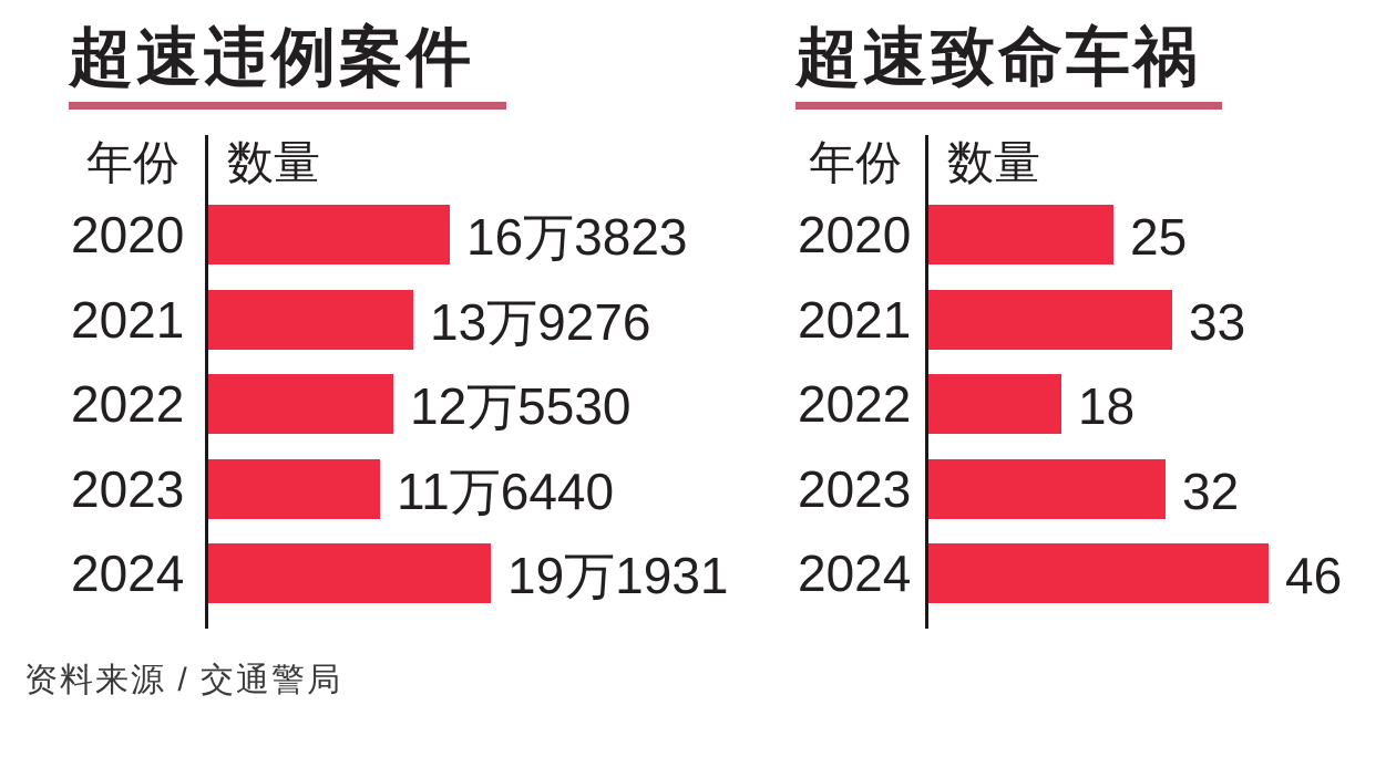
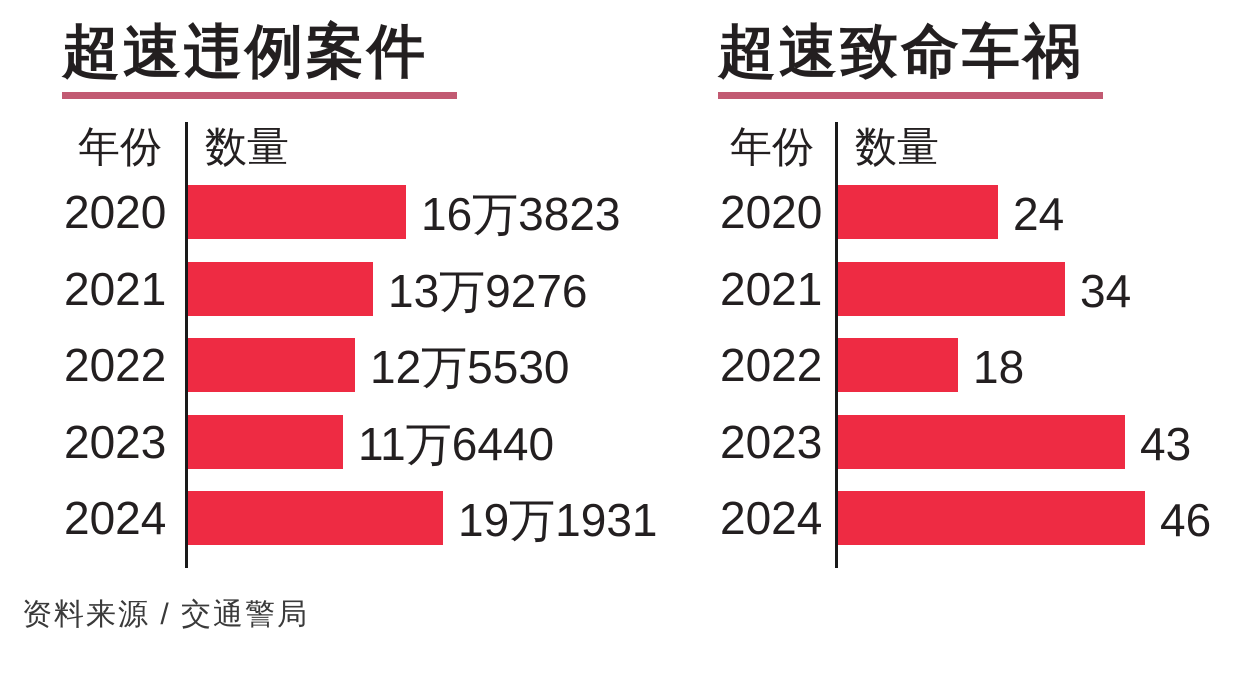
超速致命车祸/2020: 25 -> 24
超速致命车祸/2021: 33 -> 34
超速致命车祸/2023: 32 -> 43
